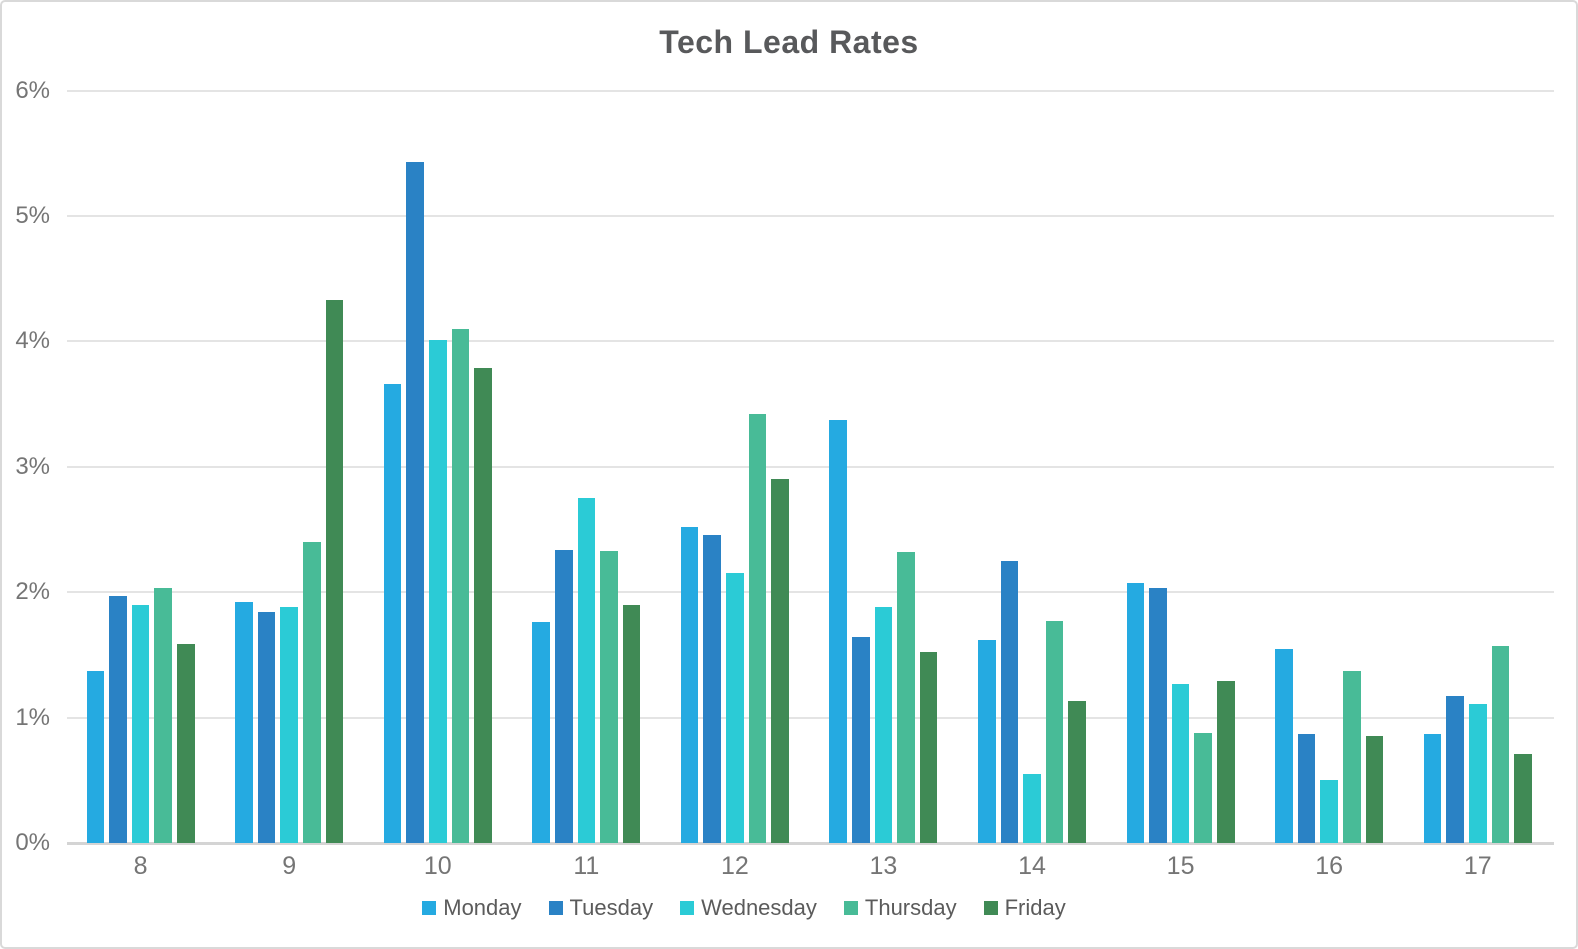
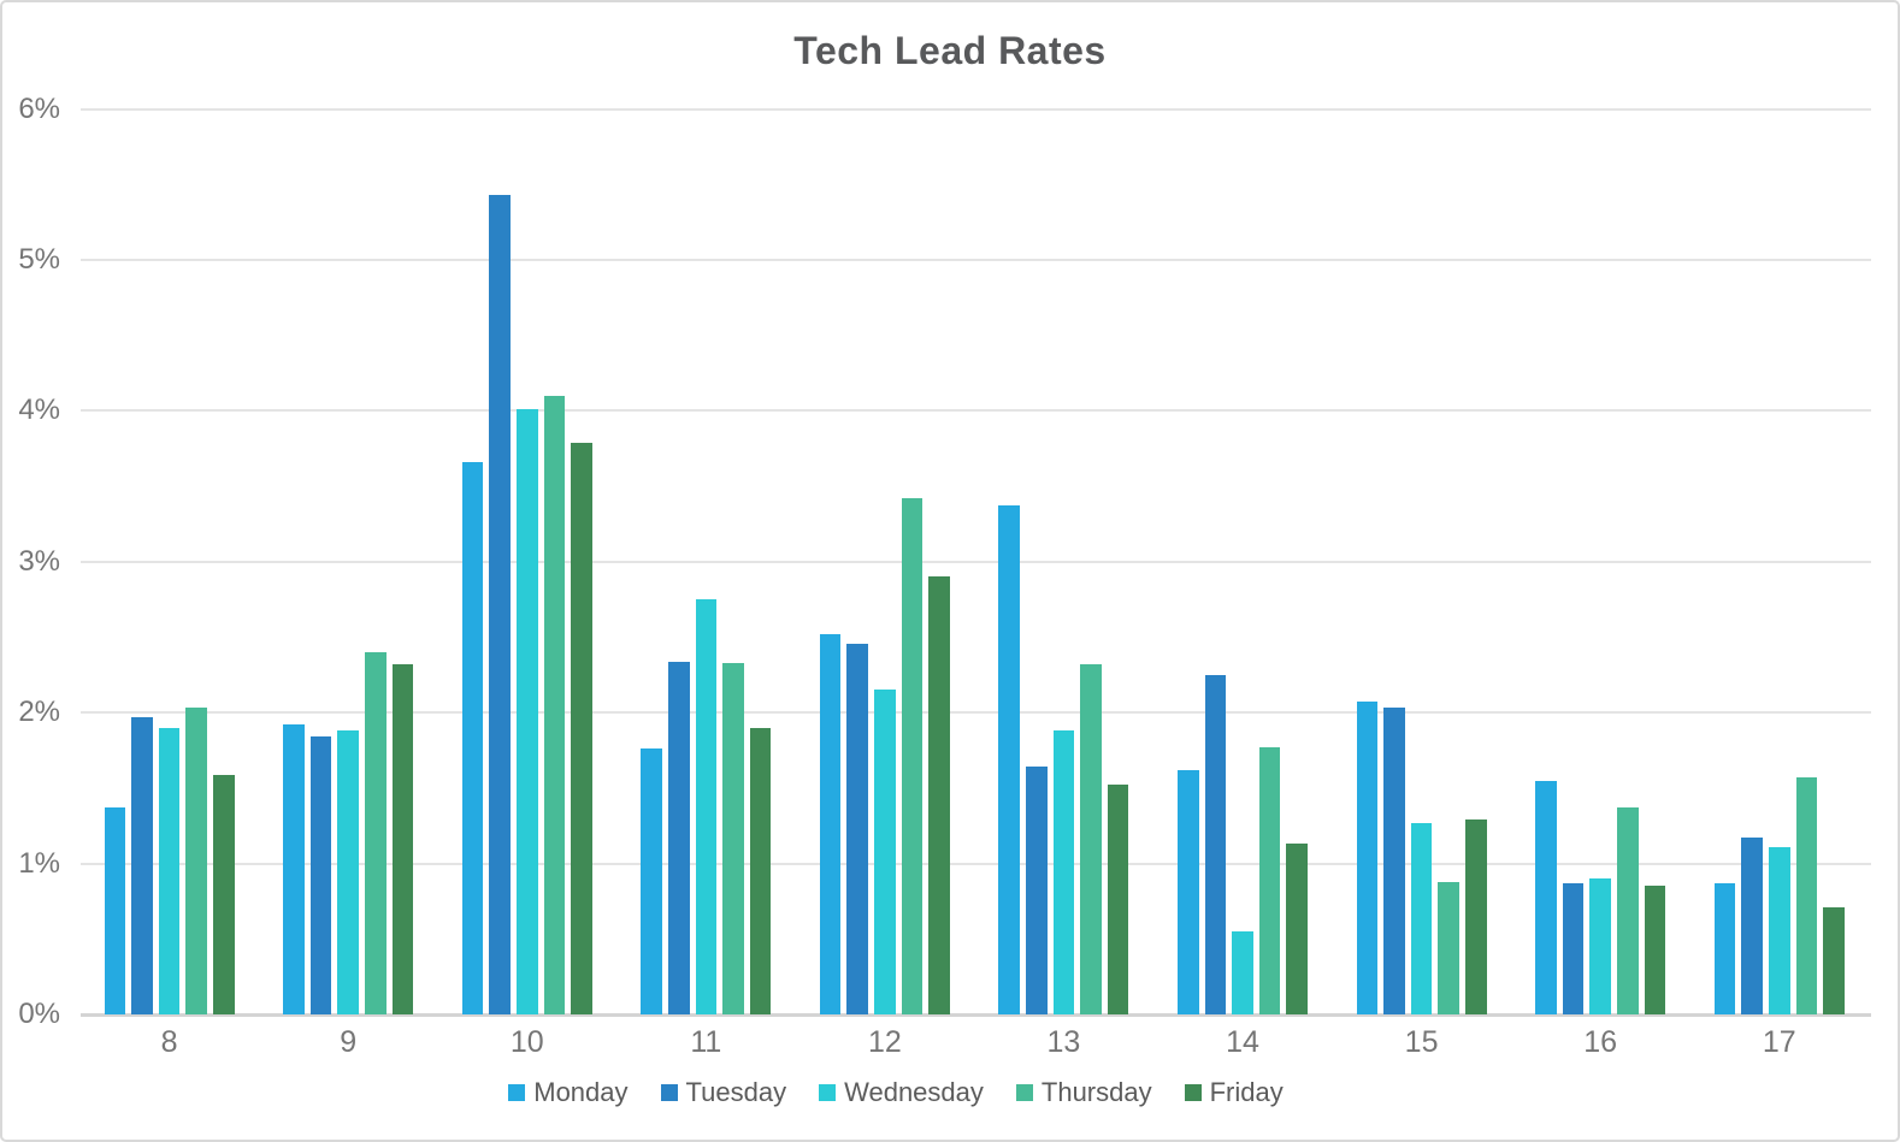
Friday/9: 4.33% -> 2.32%
Wednesday/16: 0.50% -> 0.90%
